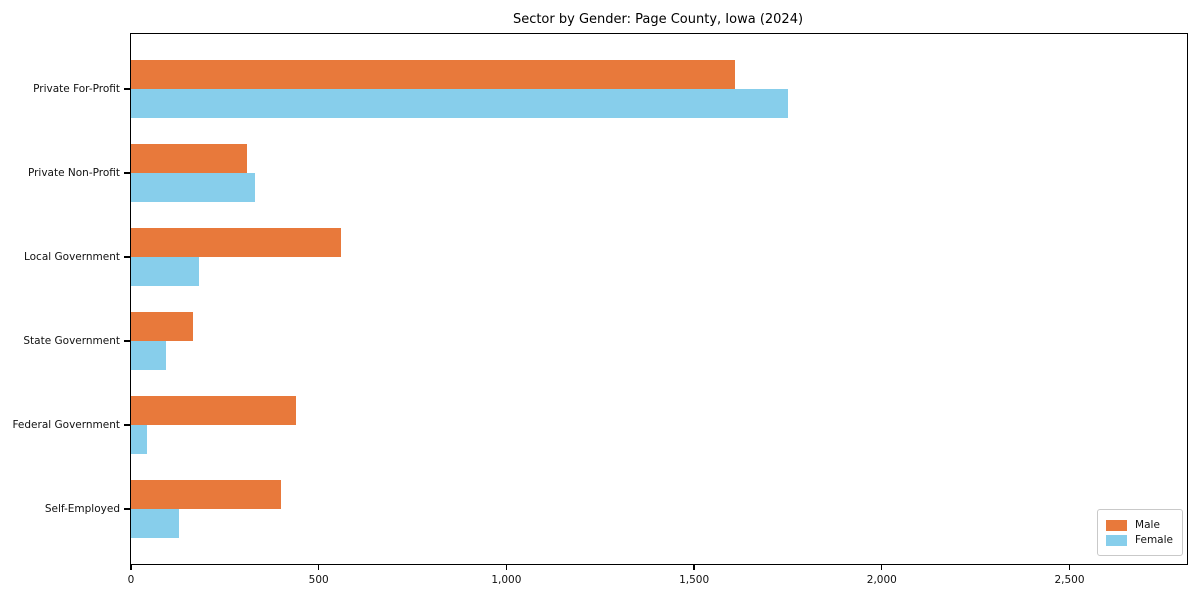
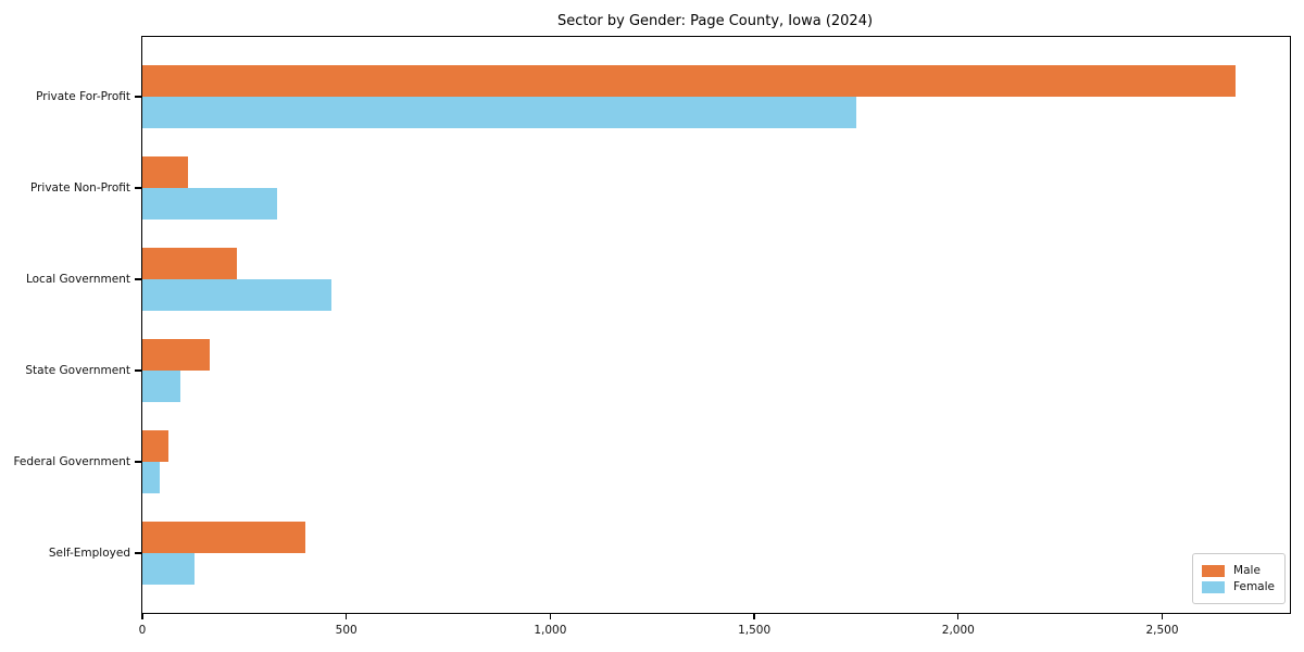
Male/Private For-Profit: 1610 -> 2680
Male/Private Non-Profit: 310 -> 110
Male/Local Government: 560 -> 230
Female/Local Government: 180 -> 460
Male/Federal Government: 440 -> 60
